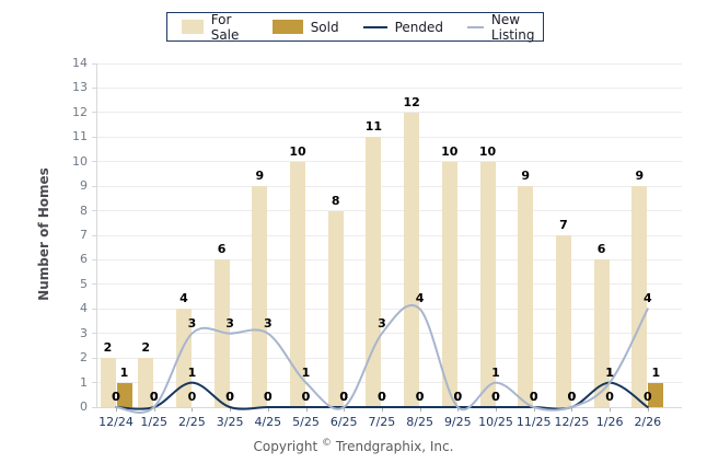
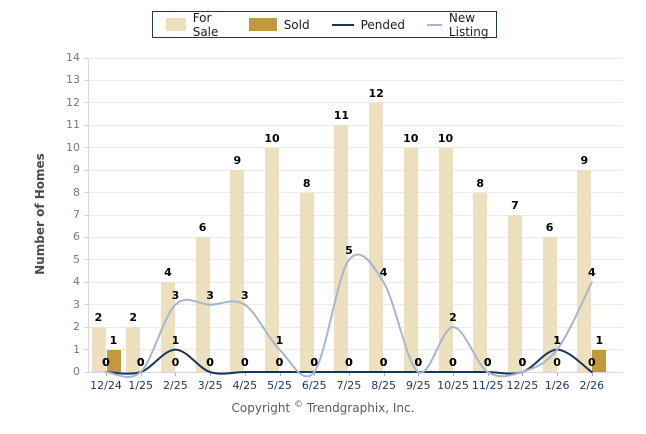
New Listing/7/25: 3 -> 5
New Listing/10/25: 1 -> 2
For Sale/11/25: 9 -> 8
